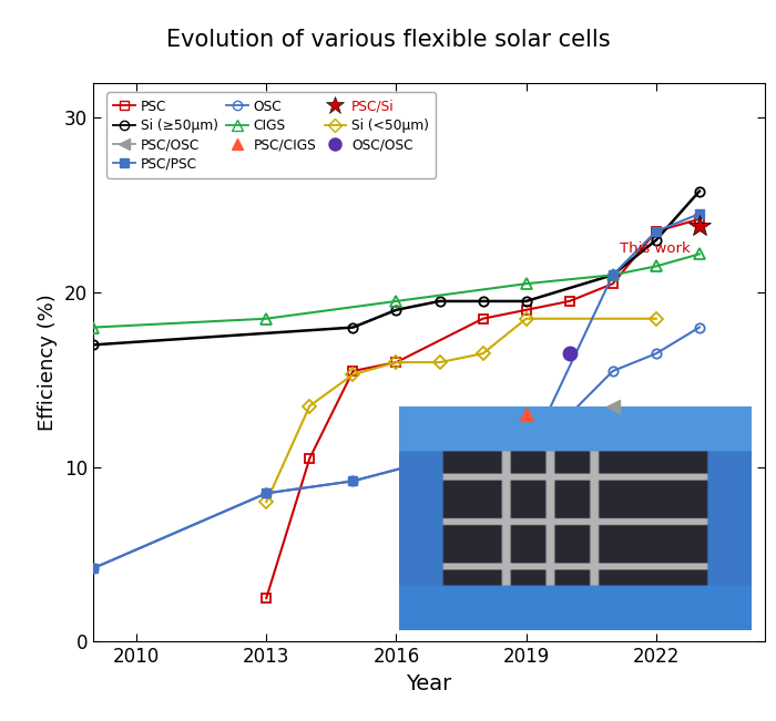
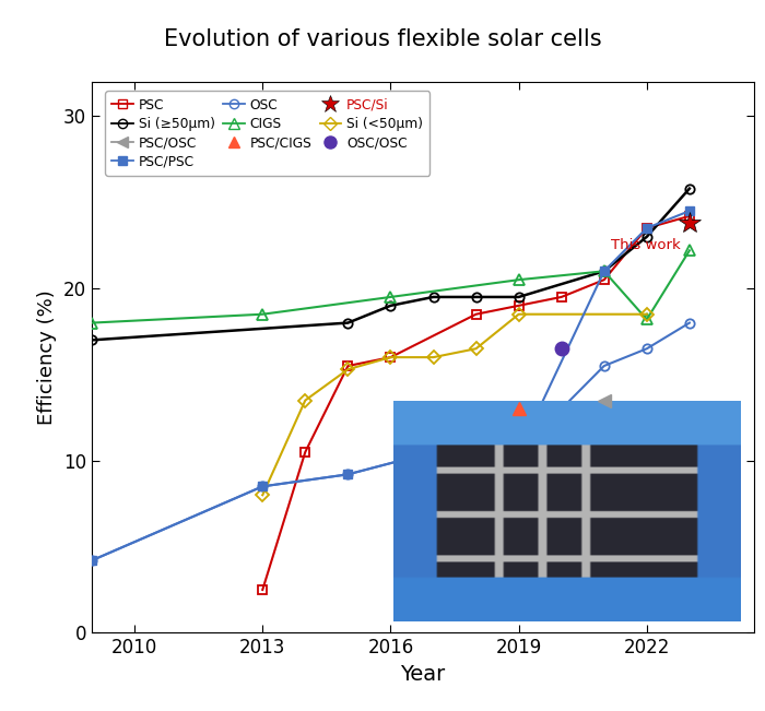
CIGS/2022: 21.5 -> 18.2
